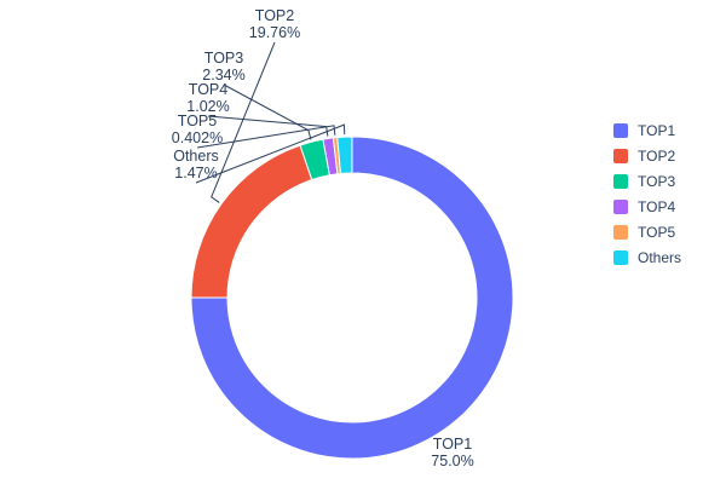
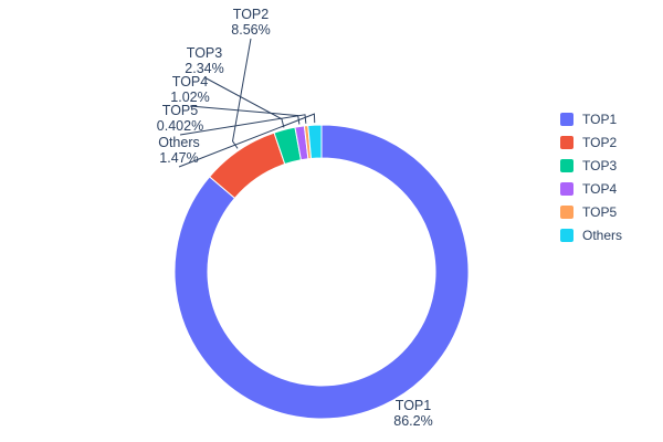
TOP1: 75.0% -> 86.2%
TOP2: 19.76% -> 8.56%
